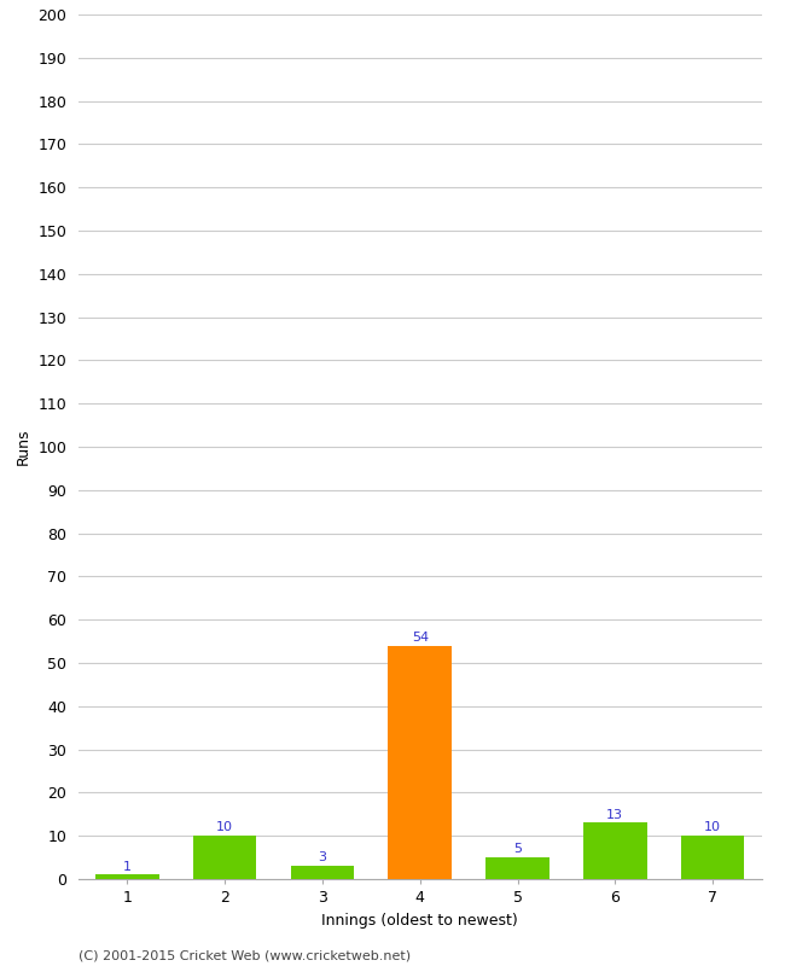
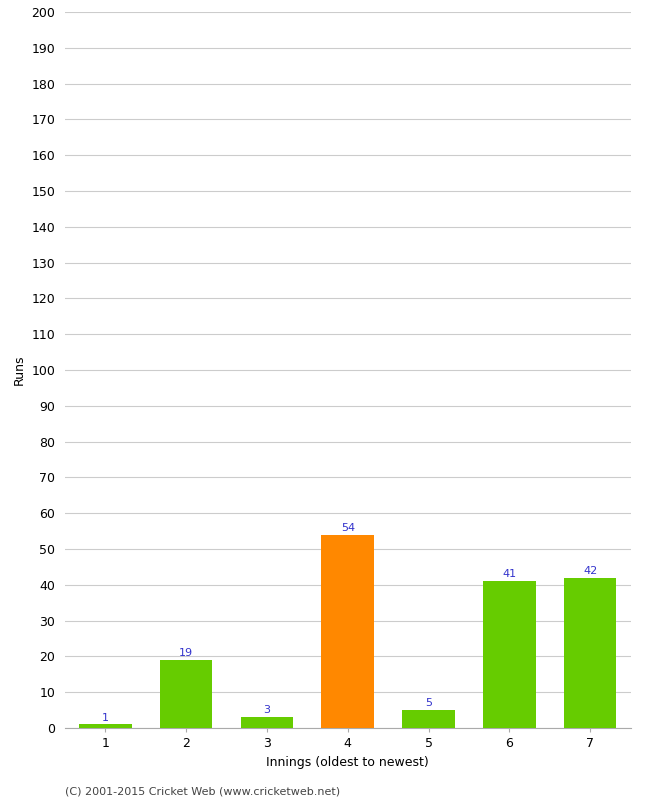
2: 10 -> 19
6: 13 -> 41
7: 10 -> 42
